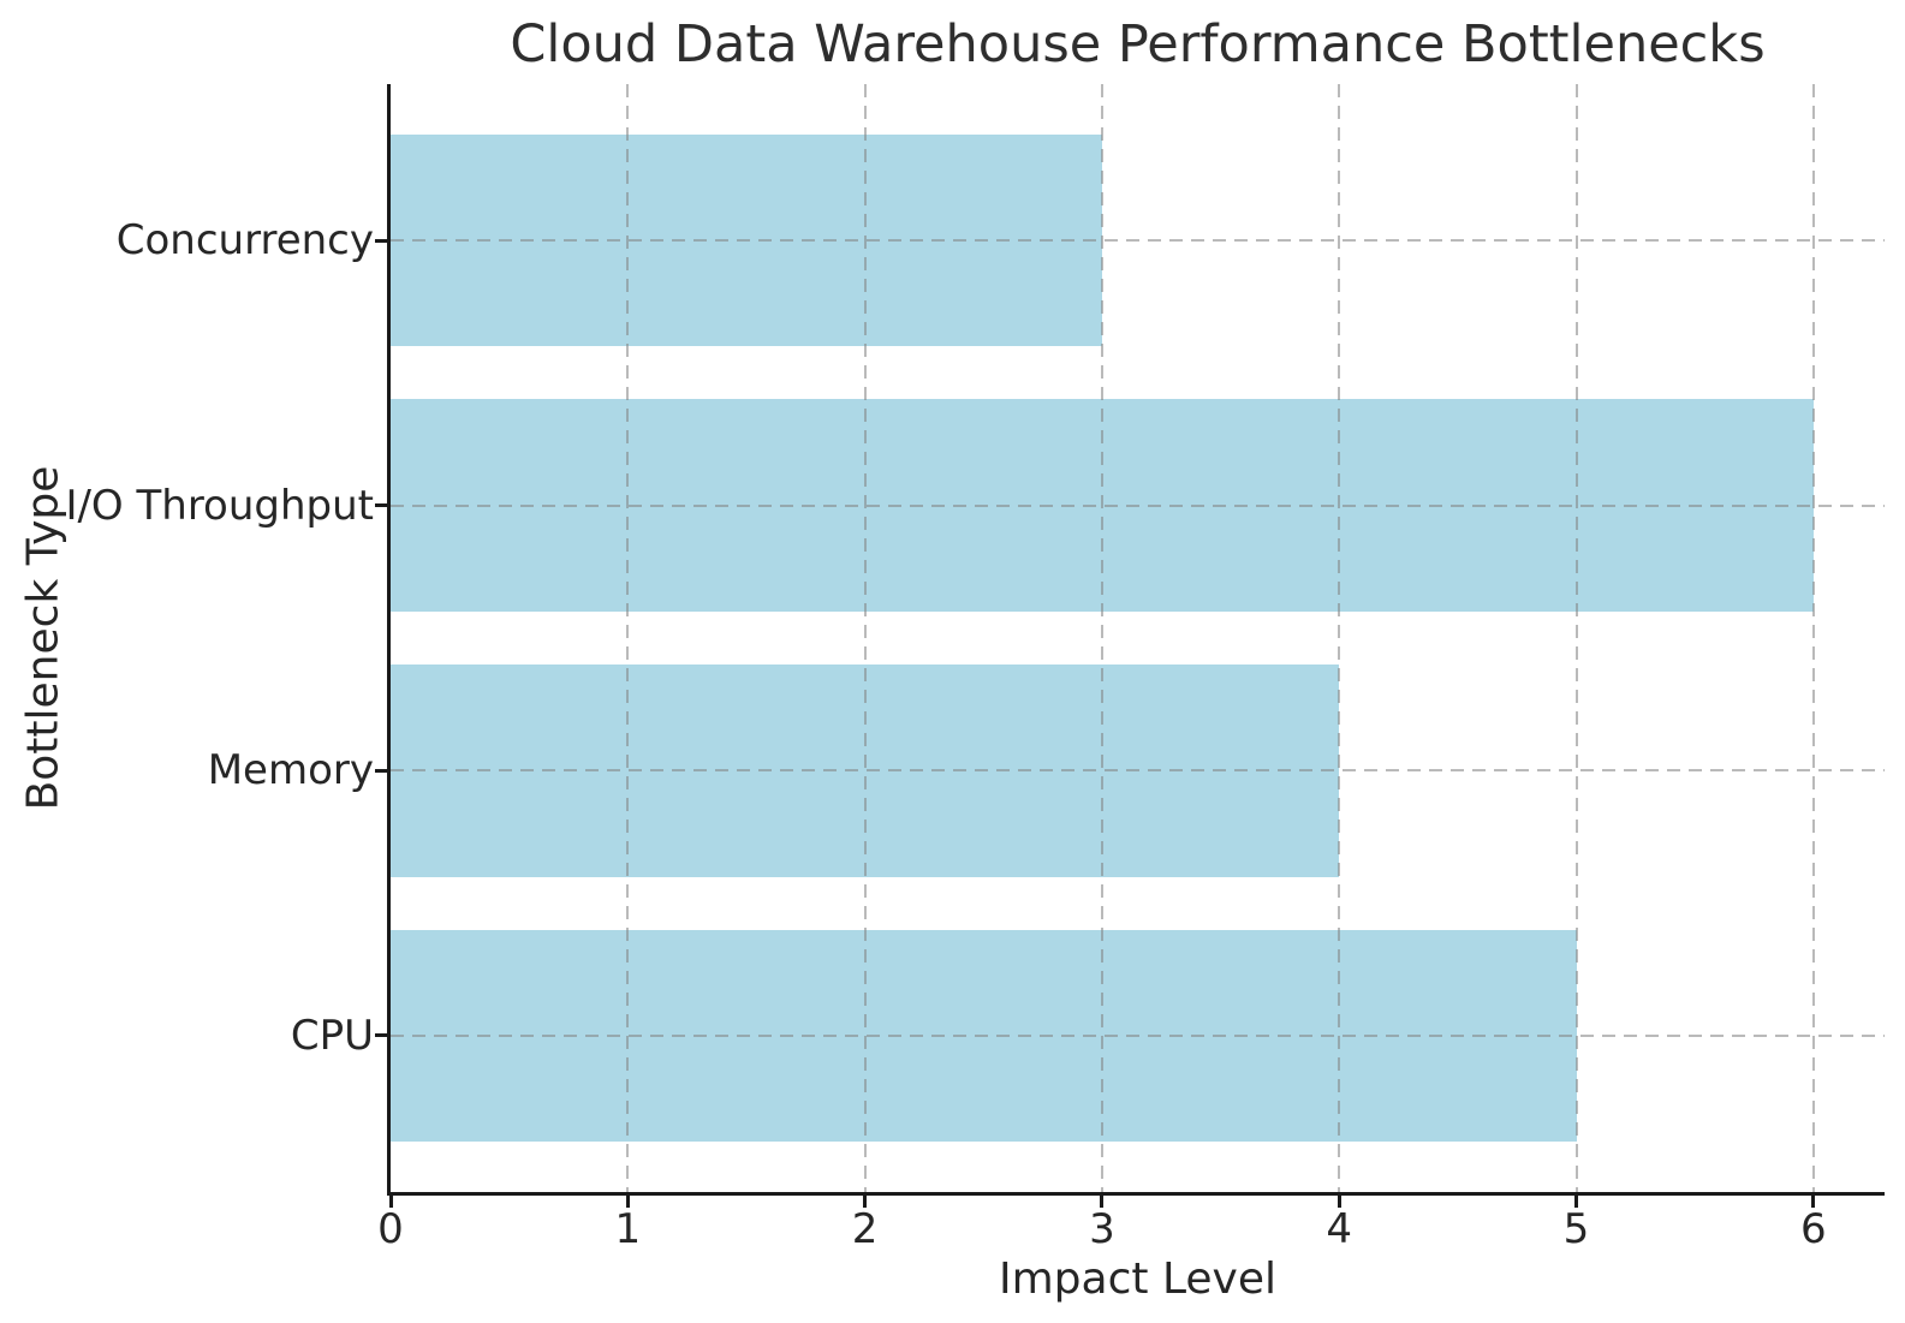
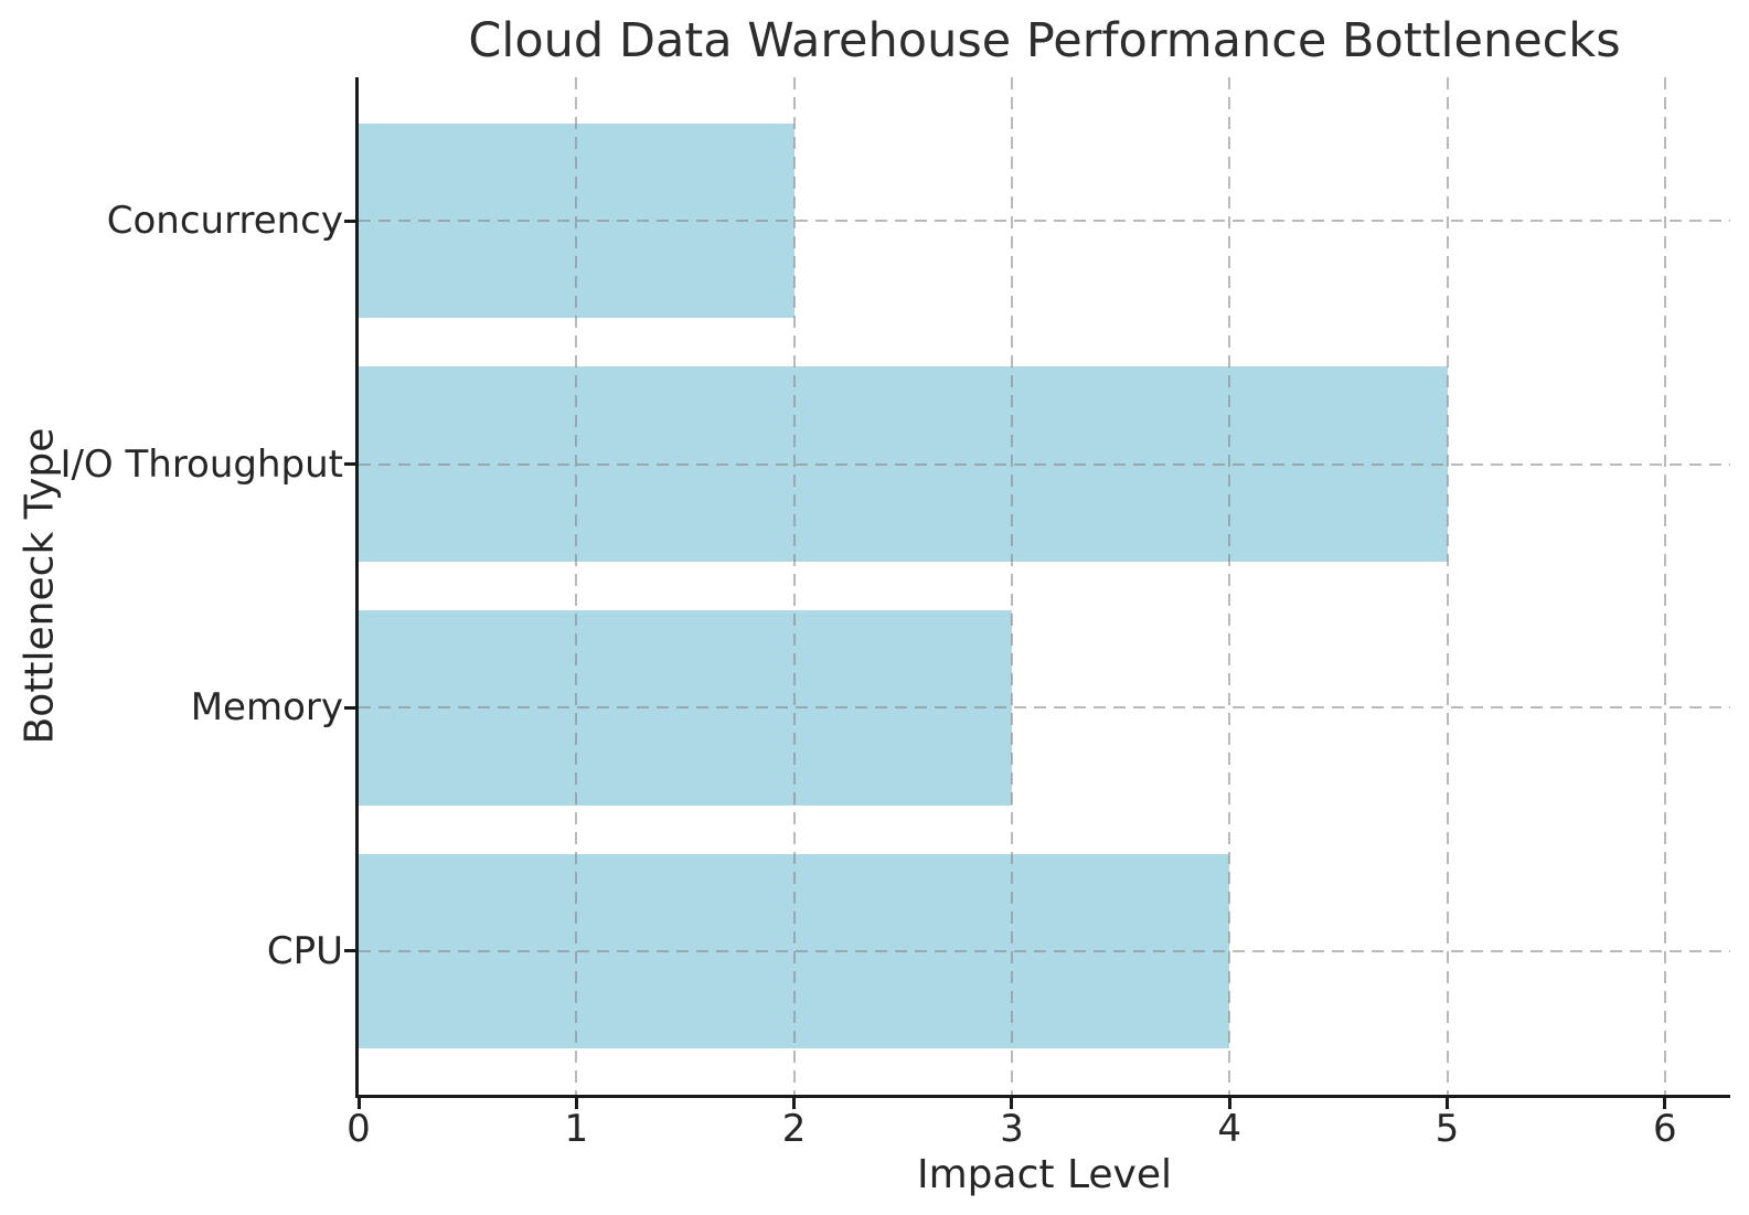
Concurrency: 3 -> 2
I/O Throughput: 6 -> 5
Memory: 4 -> 3
CPU: 5 -> 4
